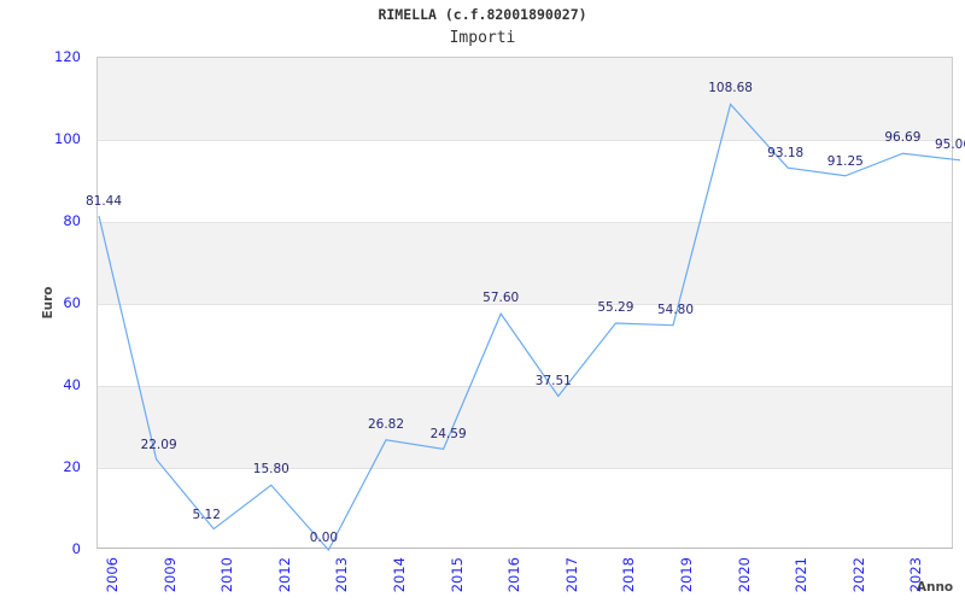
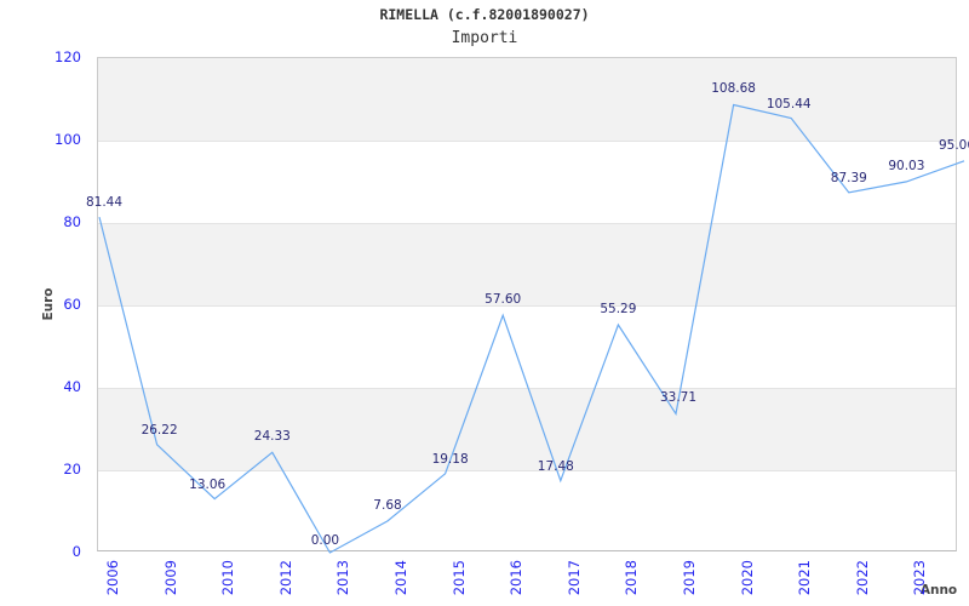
2009: 22.09 -> 26.22
2010: 5.12 -> 13.06
2012: 15.80 -> 24.33
2014: 26.82 -> 7.68
2015: 24.59 -> 19.18
2017: 37.51 -> 17.48
2019: 54.80 -> 33.71
2021: 93.18 -> 105.44
2022: 91.25 -> 87.39
2023: 96.69 -> 90.03
